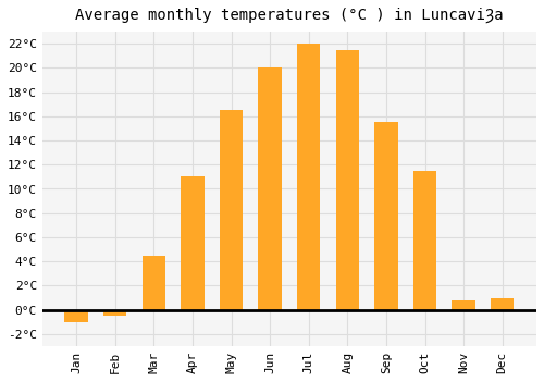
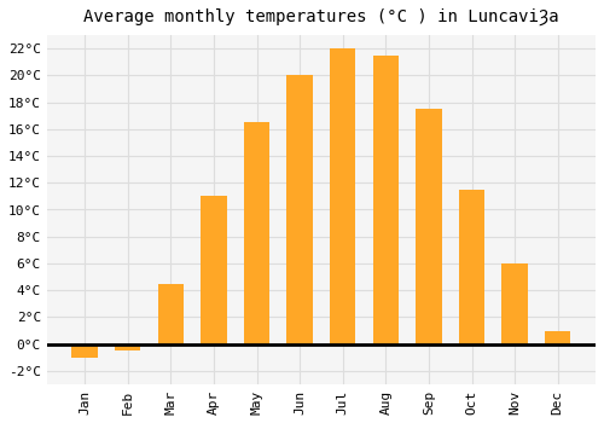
Sep: 15.5°C -> 17.5°C
Nov: 0.8°C -> 6.0°C
